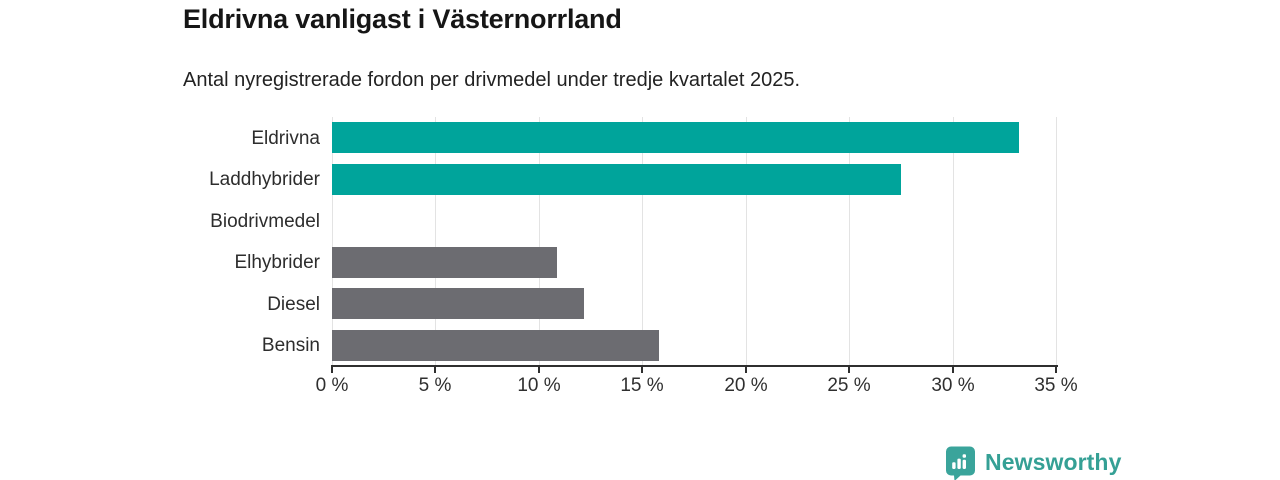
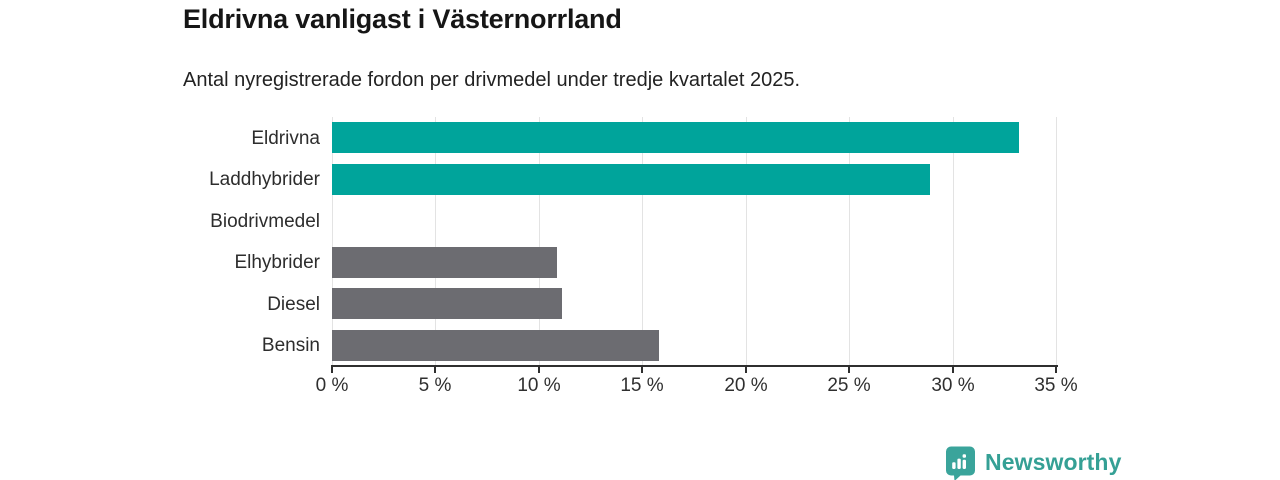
Laddhybrider: 27.5% -> 28.9%
Diesel: 12.2% -> 11.1%
